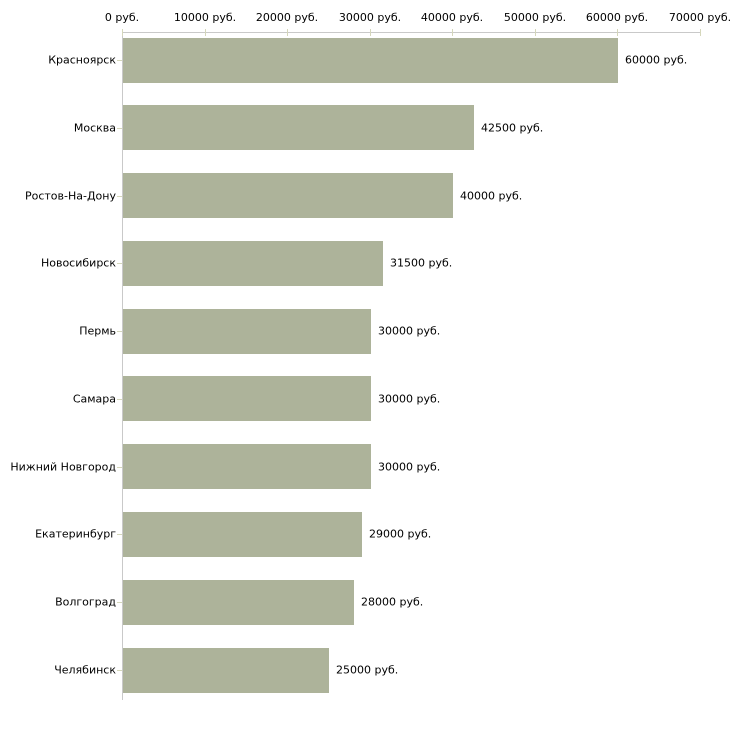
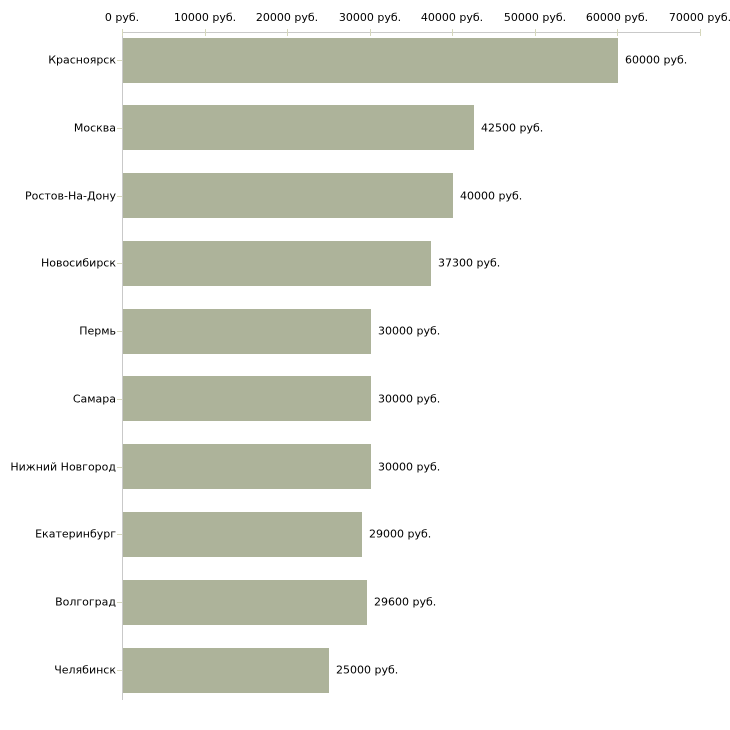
Новосибирск: 31500 -> 37300
Волгоград: 28000 -> 29600
